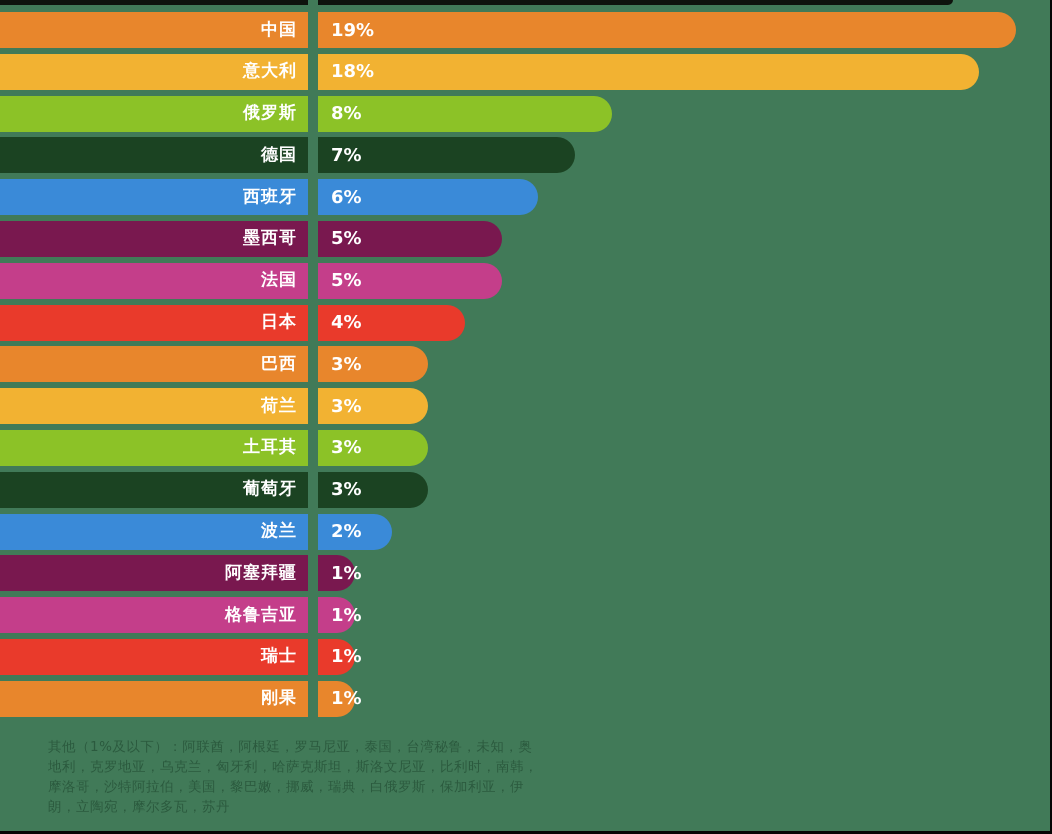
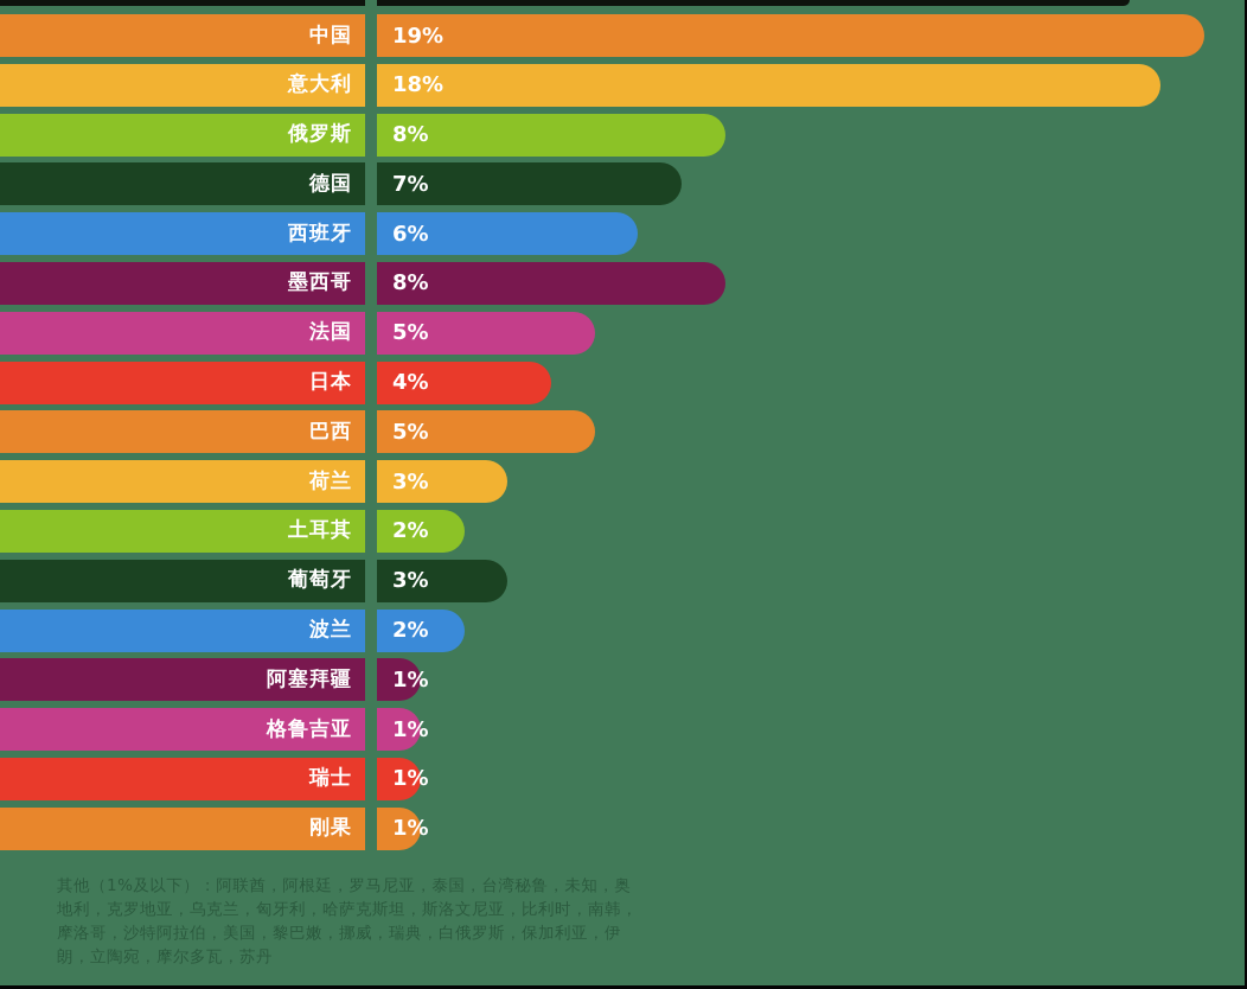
墨西哥: 5% -> 8%
巴西: 3% -> 5%
土耳其: 3% -> 2%
